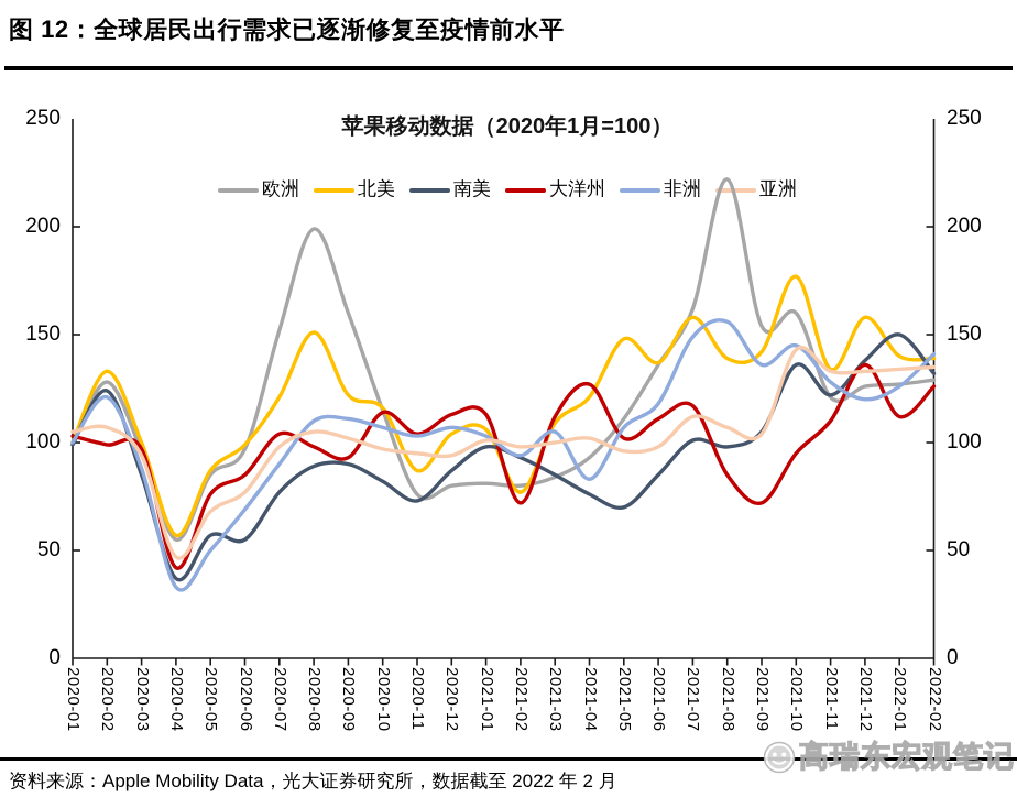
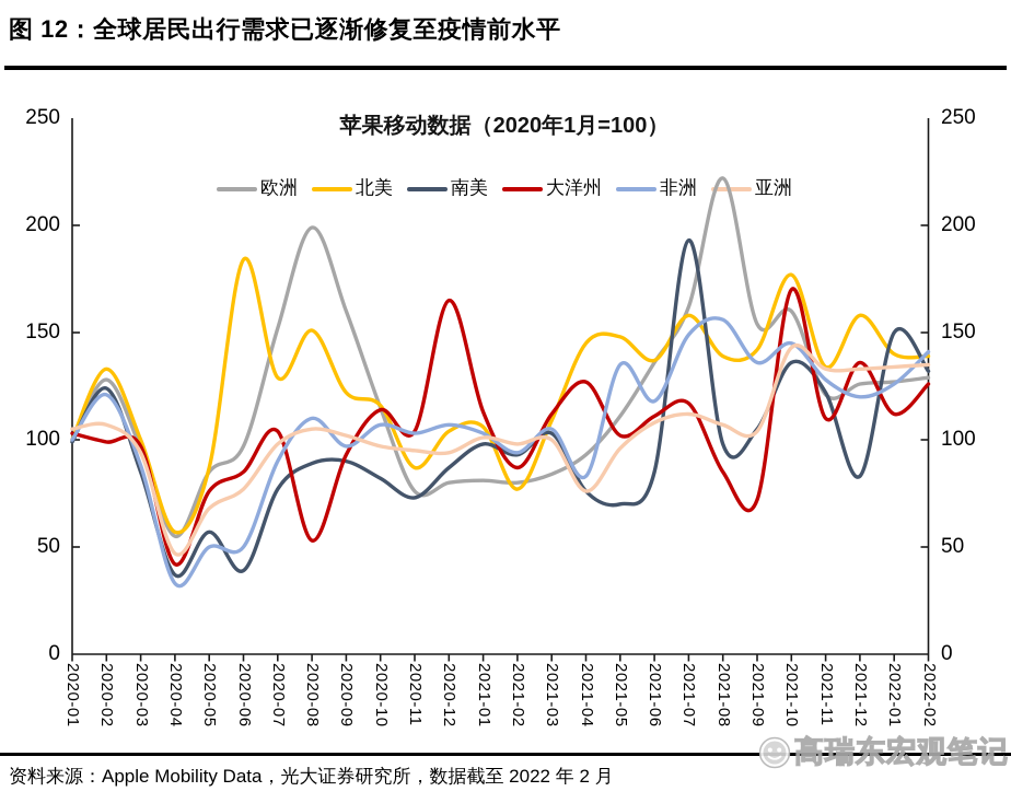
北美/2020-06: 99 -> 184
南美/2020-06: 55 -> 39
非洲/2020-06: 69 -> 50
北美/2020-07: 121 -> 129
大洋州/2020-08: 98 -> 53
非洲/2020-09: 111 -> 97
大洋州/2020-12: 113 -> 165
大洋州/2021-02: 72 -> 87
南美/2021-03: 85 -> 103
北美/2021-04: 121 -> 145
亚洲/2021-04: 102 -> 76
非洲/2021-05: 107 -> 135
亚洲/2021-06: 98 -> 108
南美/2021-07: 101 -> 193
大洋州/2021-10: 95 -> 170
南美/2021-12: 138 -> 83
